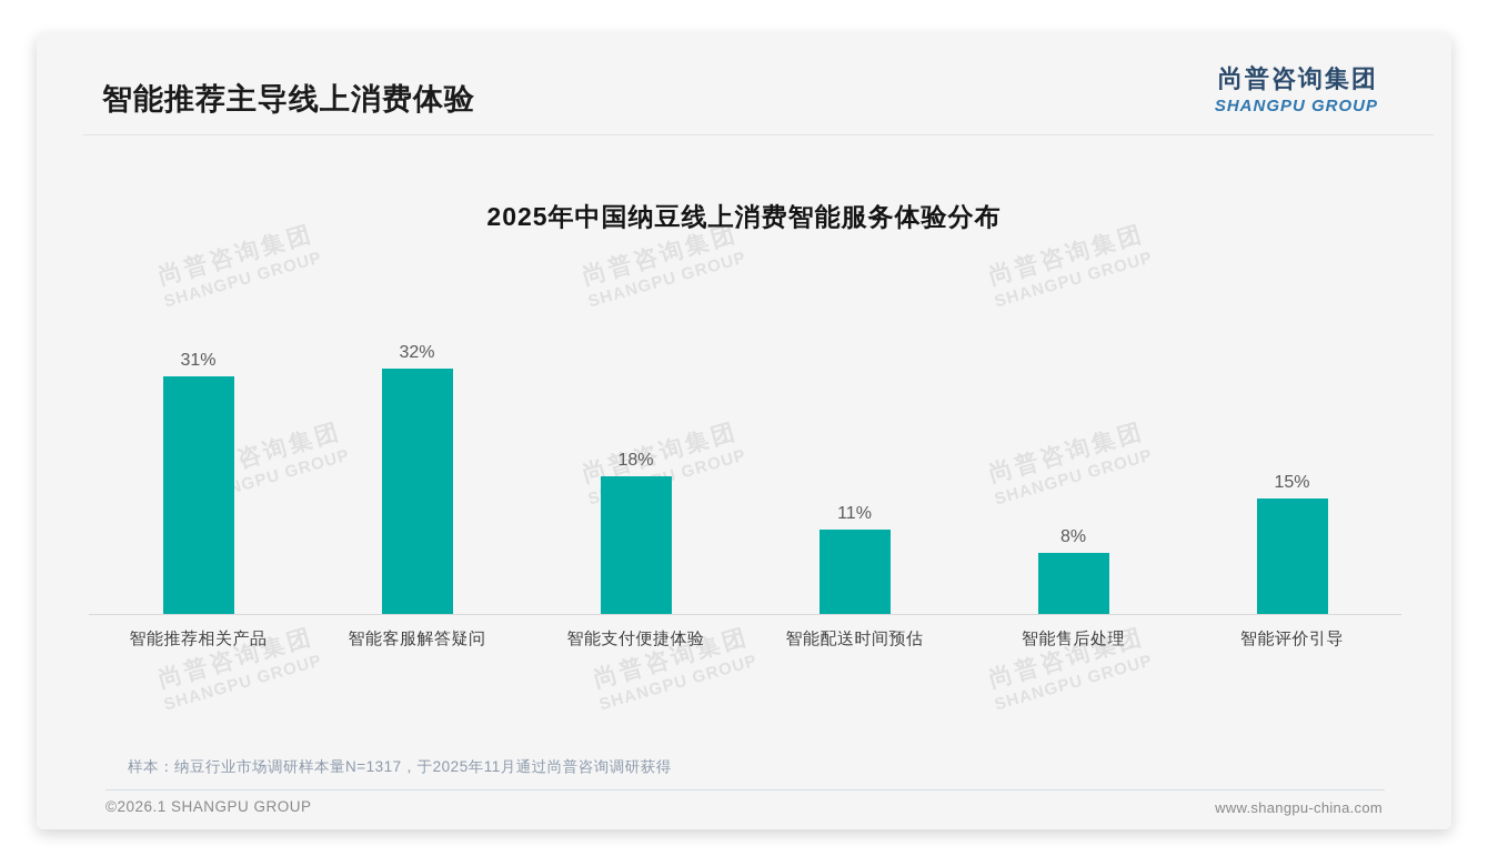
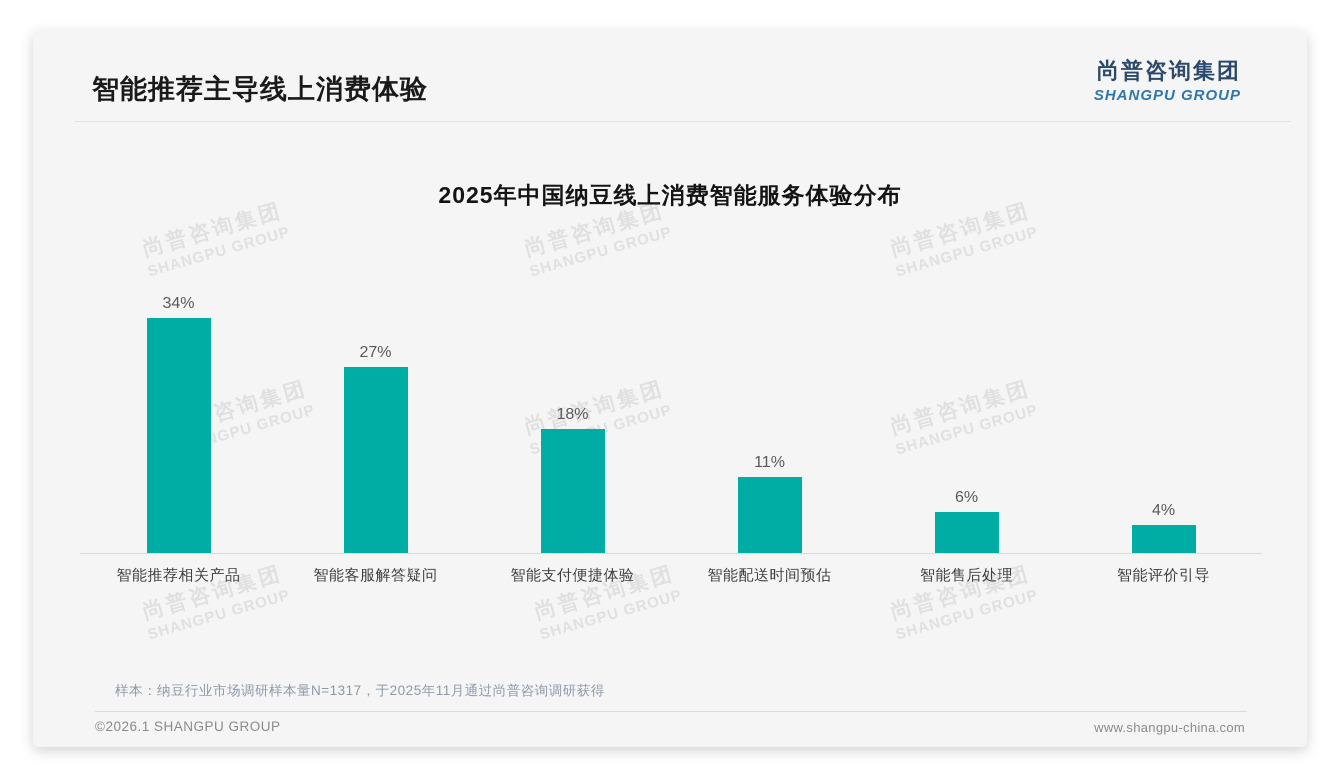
智能推荐相关产品: 31% -> 34%
智能客服解答疑问: 32% -> 27%
智能售后处理: 8% -> 6%
智能评价引导: 15% -> 4%
